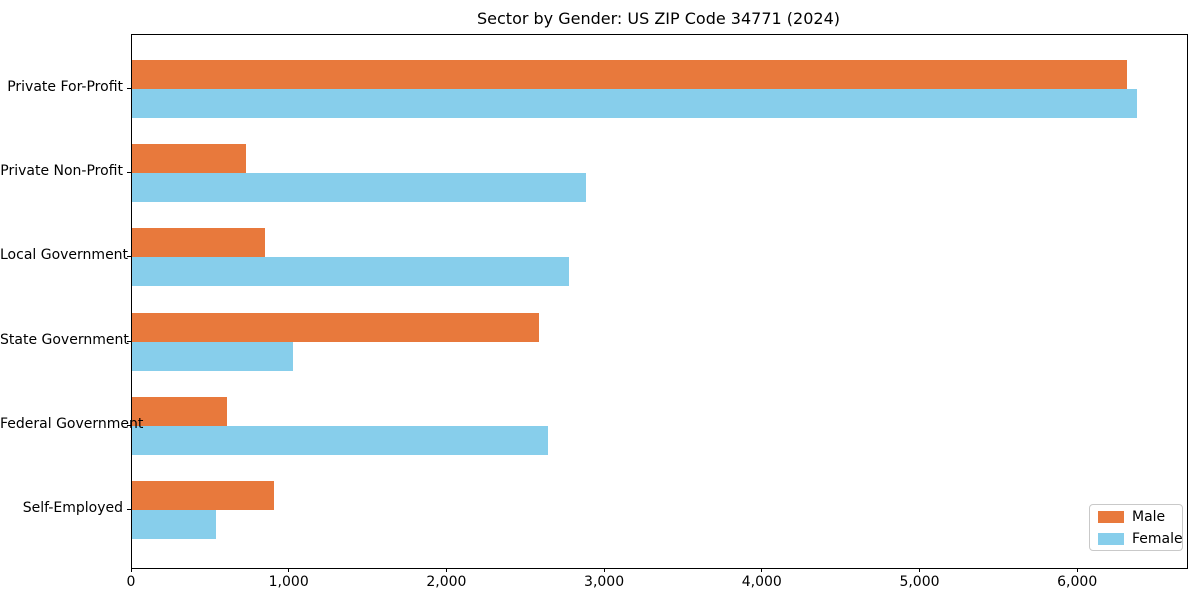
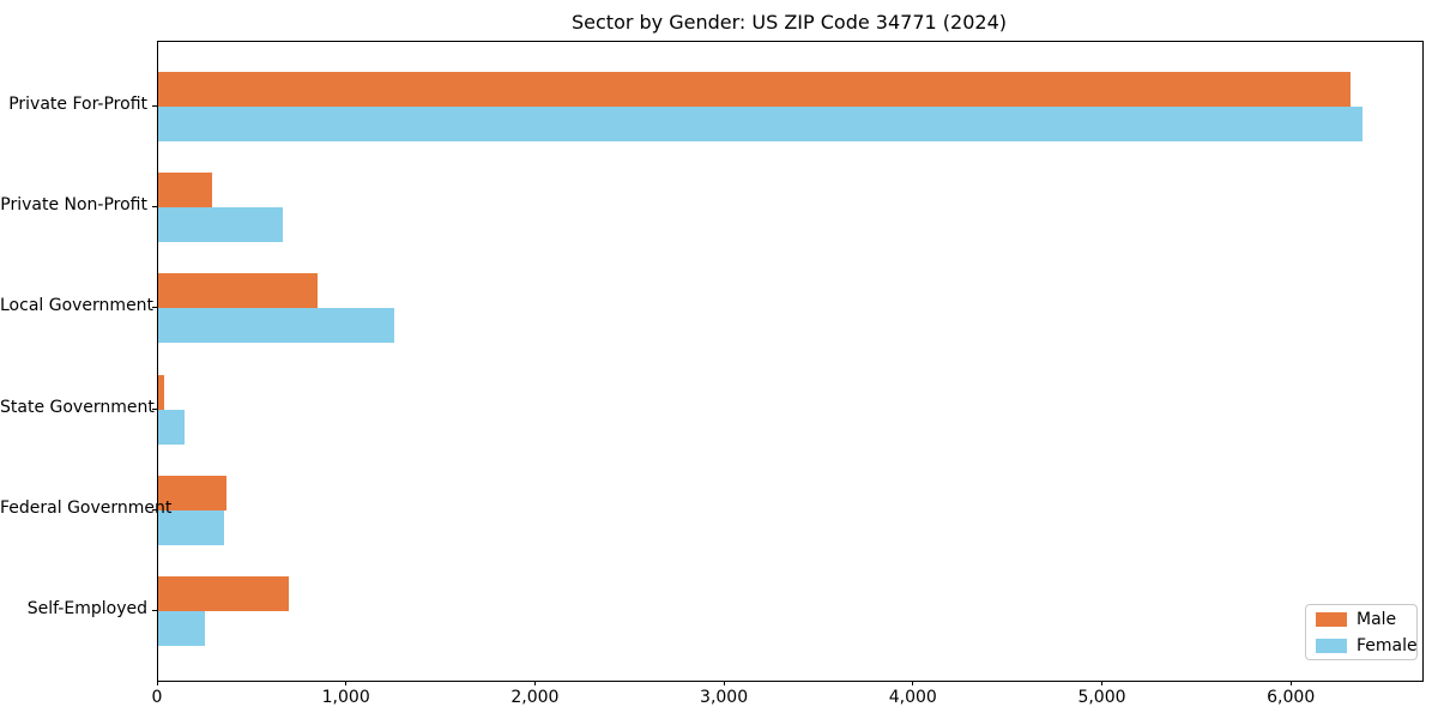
Male/Private Non-Profit: 720 -> 280
Female/Private Non-Profit: 2880 -> 660
Female/Local Government: 2770 -> 1250
Male/State Government: 2580 -> 30
Female/State Government: 1020 -> 140
Male/Federal Government: 600 -> 360
Female/Federal Government: 2640 -> 350
Male/Self-Employed: 900 -> 690
Female/Self-Employed: 530 -> 250
